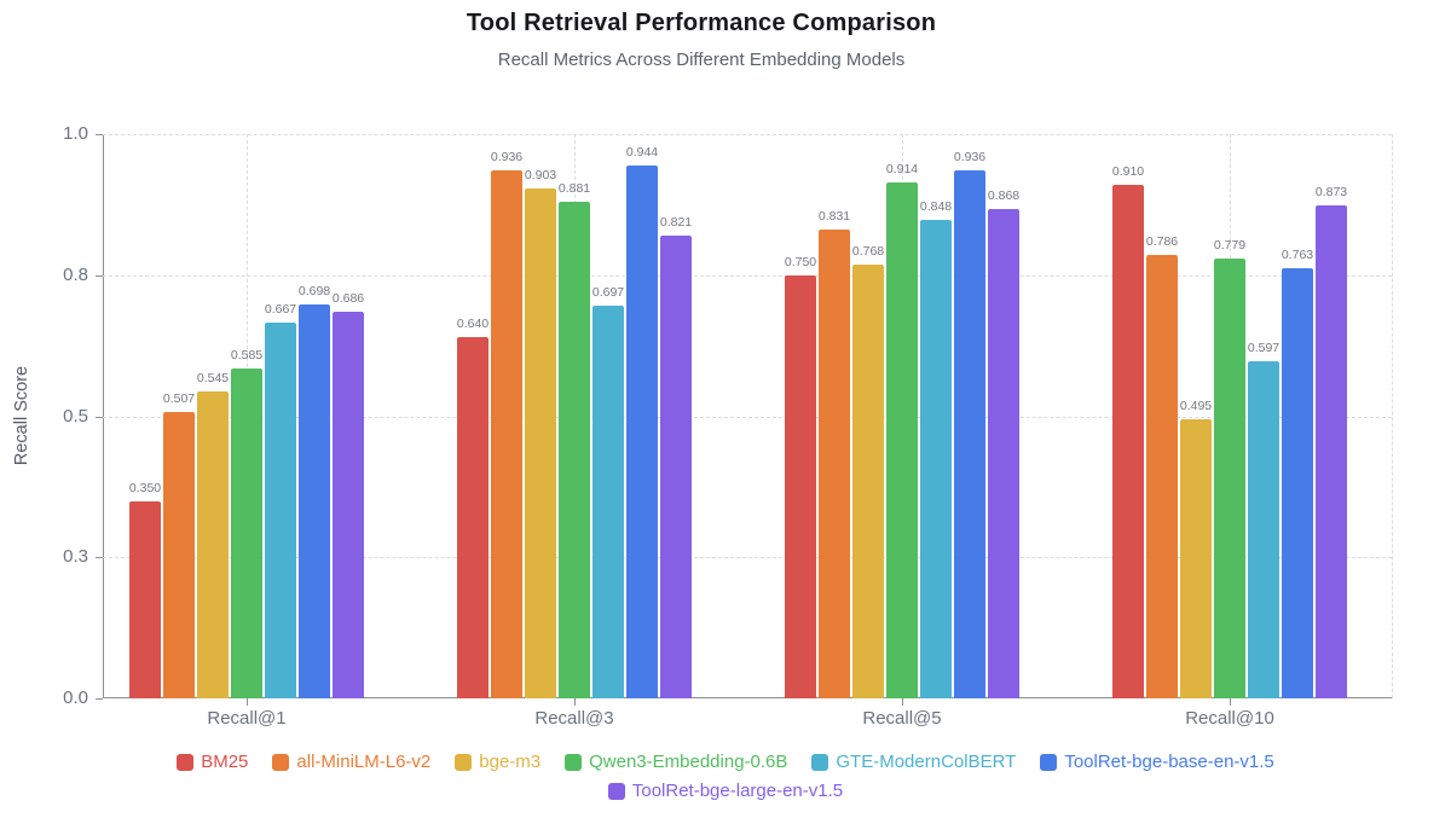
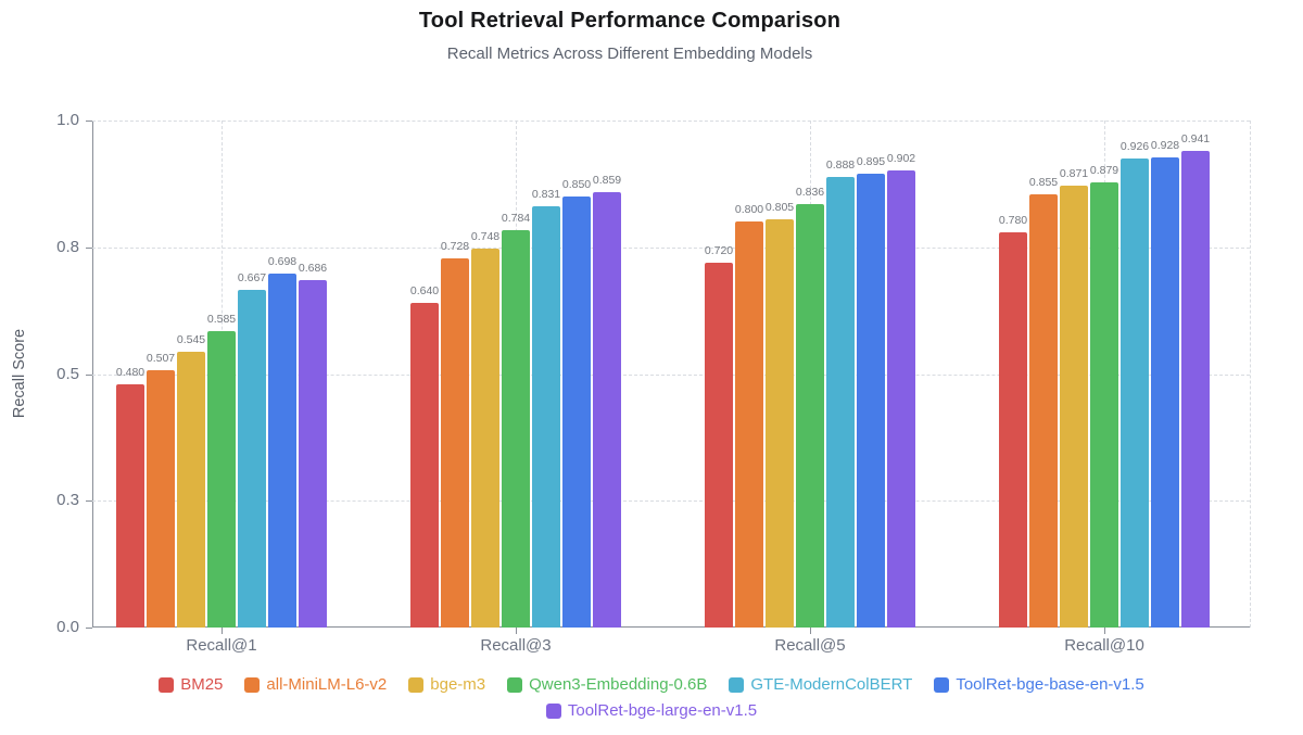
BM25/Recall@1: 0.350 -> 0.480
all-MiniLM-L6-v2/Recall@3: 0.936 -> 0.728
bge-m3/Recall@3: 0.903 -> 0.748
Qwen3-Embedding-0.6B/Recall@3: 0.881 -> 0.784
GTE-ModernColBERT/Recall@3: 0.697 -> 0.831
ToolRet-bge-base-en-v1.5/Recall@3: 0.944 -> 0.850
ToolRet-bge-large-en-v1.5/Recall@3: 0.821 -> 0.859
BM25/Recall@5: 0.750 -> 0.720
all-MiniLM-L6-v2/Recall@5: 0.831 -> 0.800
bge-m3/Recall@5: 0.768 -> 0.805
Qwen3-Embedding-0.6B/Recall@5: 0.914 -> 0.836
GTE-ModernColBERT/Recall@5: 0.848 -> 0.888
ToolRet-bge-base-en-v1.5/Recall@5: 0.936 -> 0.895
ToolRet-bge-large-en-v1.5/Recall@5: 0.868 -> 0.902
BM25/Recall@10: 0.910 -> 0.780
all-MiniLM-L6-v2/Recall@10: 0.786 -> 0.855
bge-m3/Recall@10: 0.495 -> 0.871
Qwen3-Embedding-0.6B/Recall@10: 0.779 -> 0.879
GTE-ModernColBERT/Recall@10: 0.597 -> 0.926
ToolRet-bge-base-en-v1.5/Recall@10: 0.763 -> 0.928
ToolRet-bge-large-en-v1.5/Recall@10: 0.873 -> 0.941
